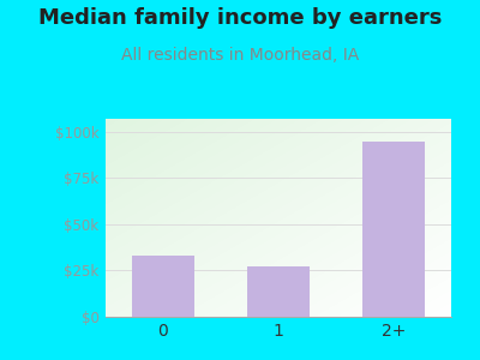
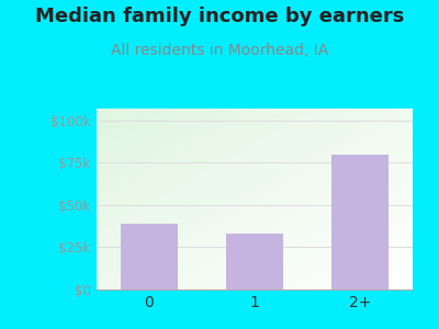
0: $33k -> $39k
1: $27k -> $33k
2+: $95k -> $80k
